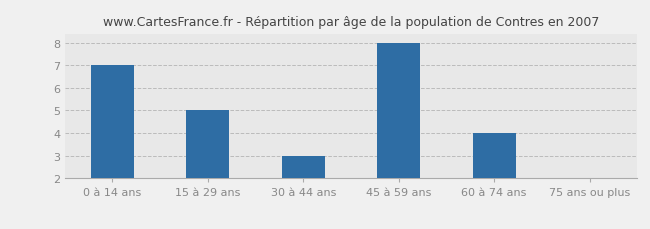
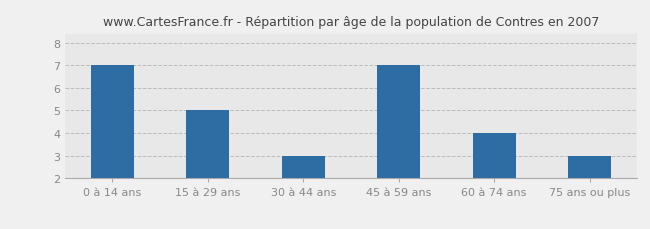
45 à 59 ans: 8 -> 7
75 ans ou plus: 2 -> 3
